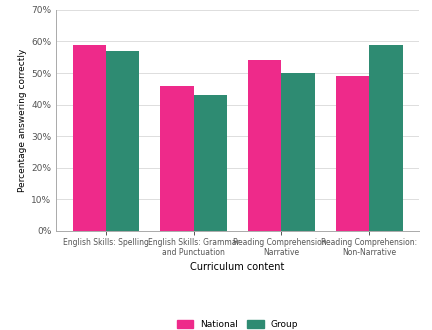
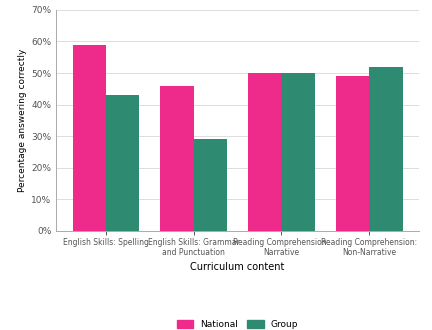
Group/English Skills: Spelling: 57% -> 43%
Group/English Skills: Grammar and Punctuation: 43% -> 29%
National/Reading Comprehension: Narrative: 54% -> 50%
Group/Reading Comprehension: Non-Narrative: 59% -> 52%
